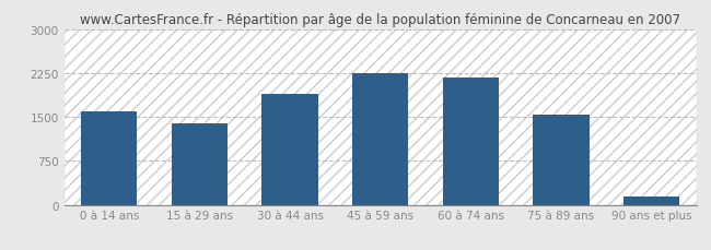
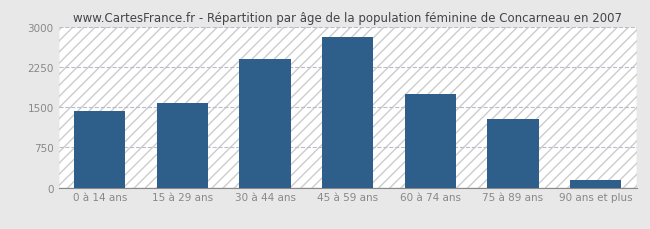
0 à 14 ans: 1590 -> 1420
15 à 29 ans: 1390 -> 1580
30 à 44 ans: 1890 -> 2400
45 à 59 ans: 2240 -> 2800
60 à 74 ans: 2170 -> 1740
75 à 89 ans: 1530 -> 1280
